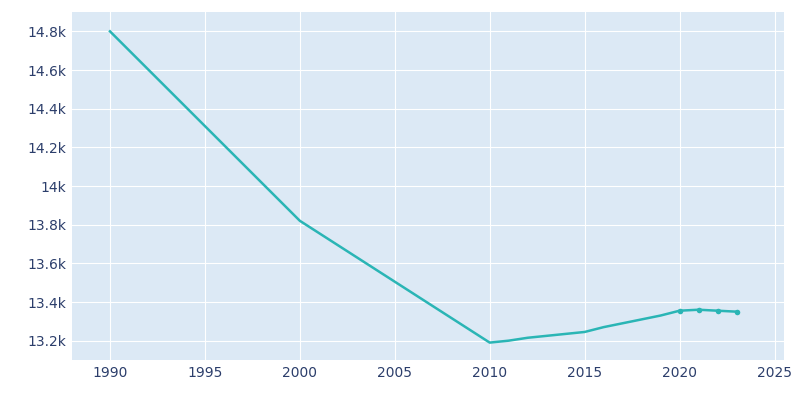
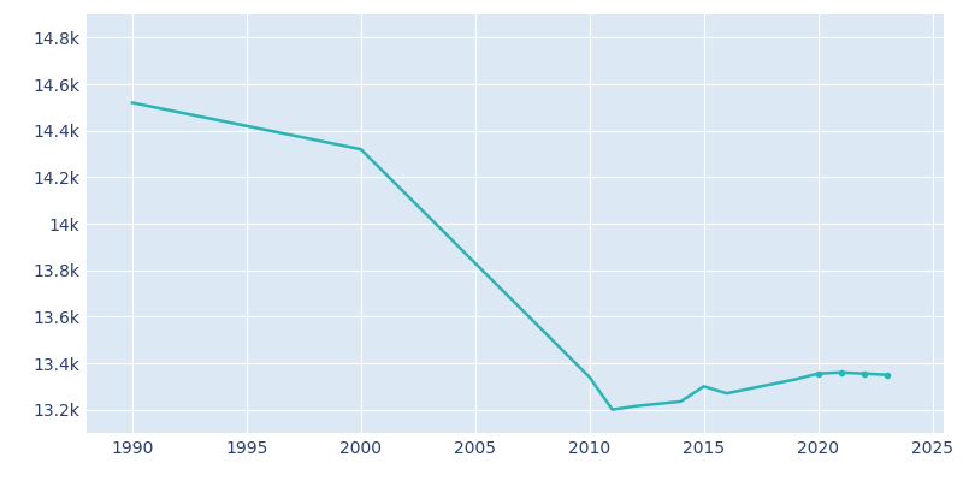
1990: 14.80k -> 14.52k
2000: 13.82k -> 14.32k
2010: 13.19k -> 13.34k
2015: 13.24k -> 13.30k
